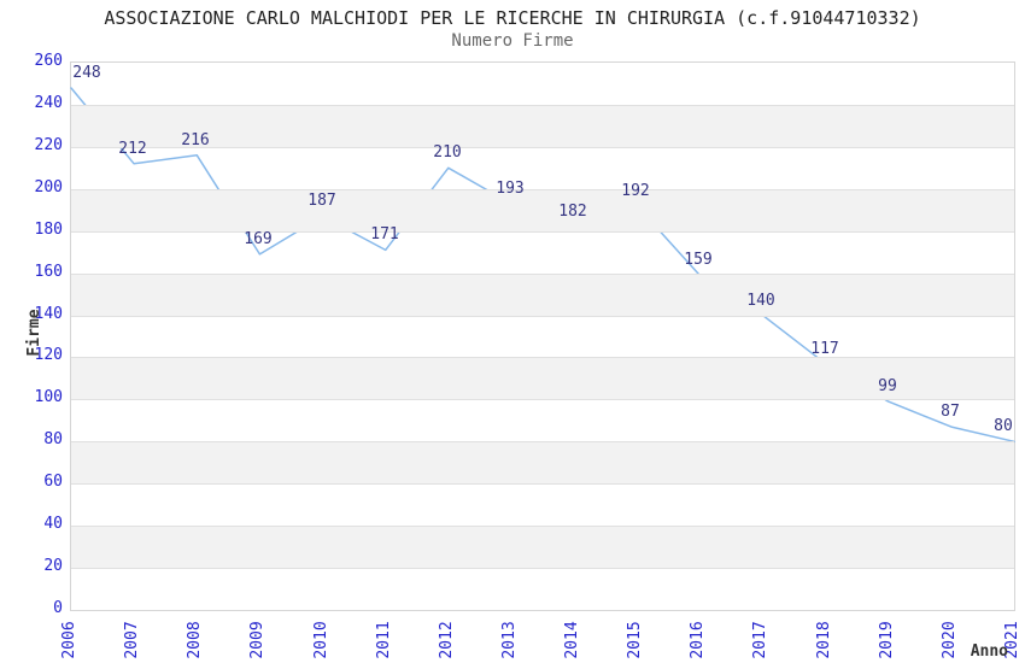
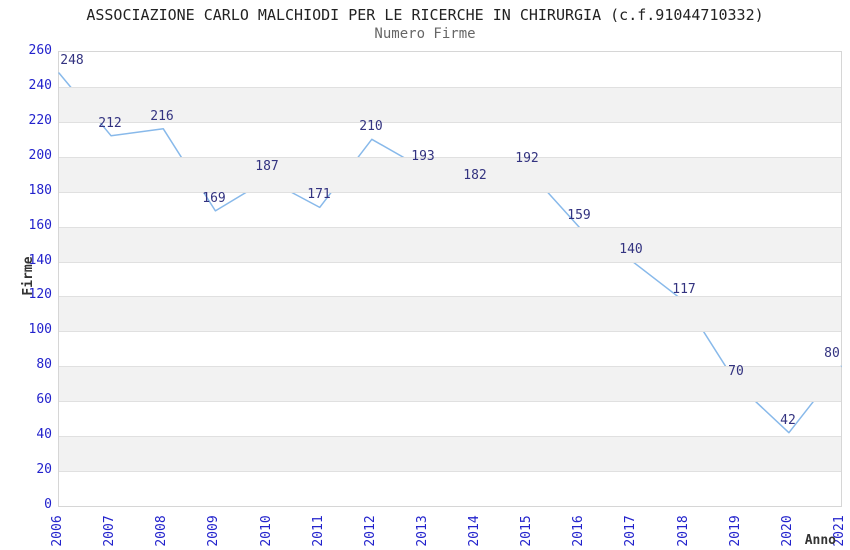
2019: 99 -> 70
2020: 87 -> 42
